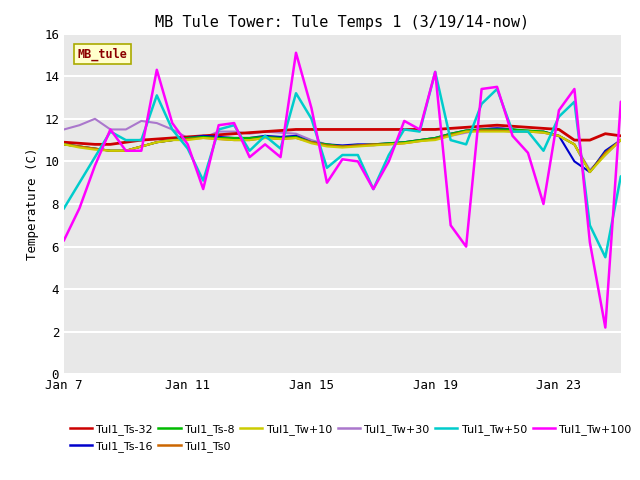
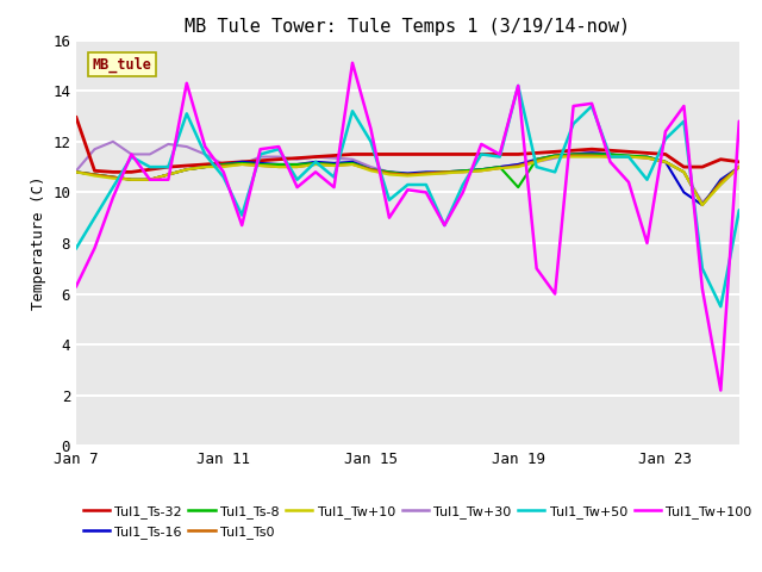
Tul1_Ts-32/Jan 7: 10.90 -> 12.95
Tul1_Tw+30/Jan 7: 11.50 -> 10.85
Tul1_Ts-8/Jan 19: 11.10 -> 10.20
